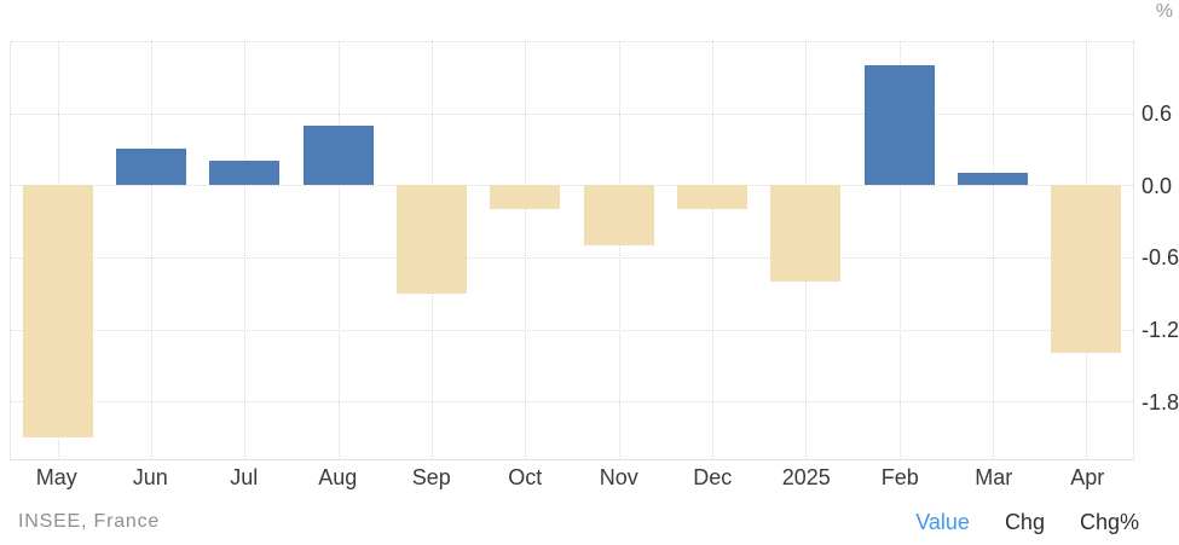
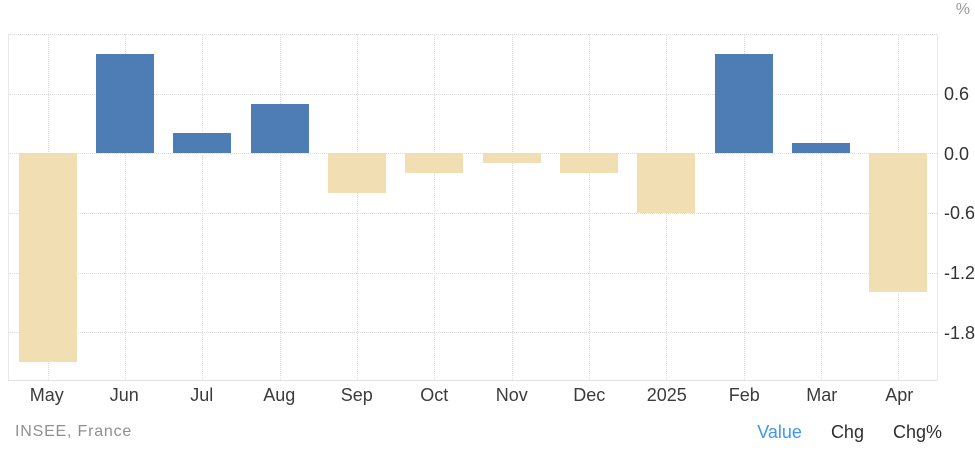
Jun: 0.3 -> 1.0
Sep: -0.9 -> -0.4
Nov: -0.5 -> -0.1
2025: -0.8 -> -0.6
